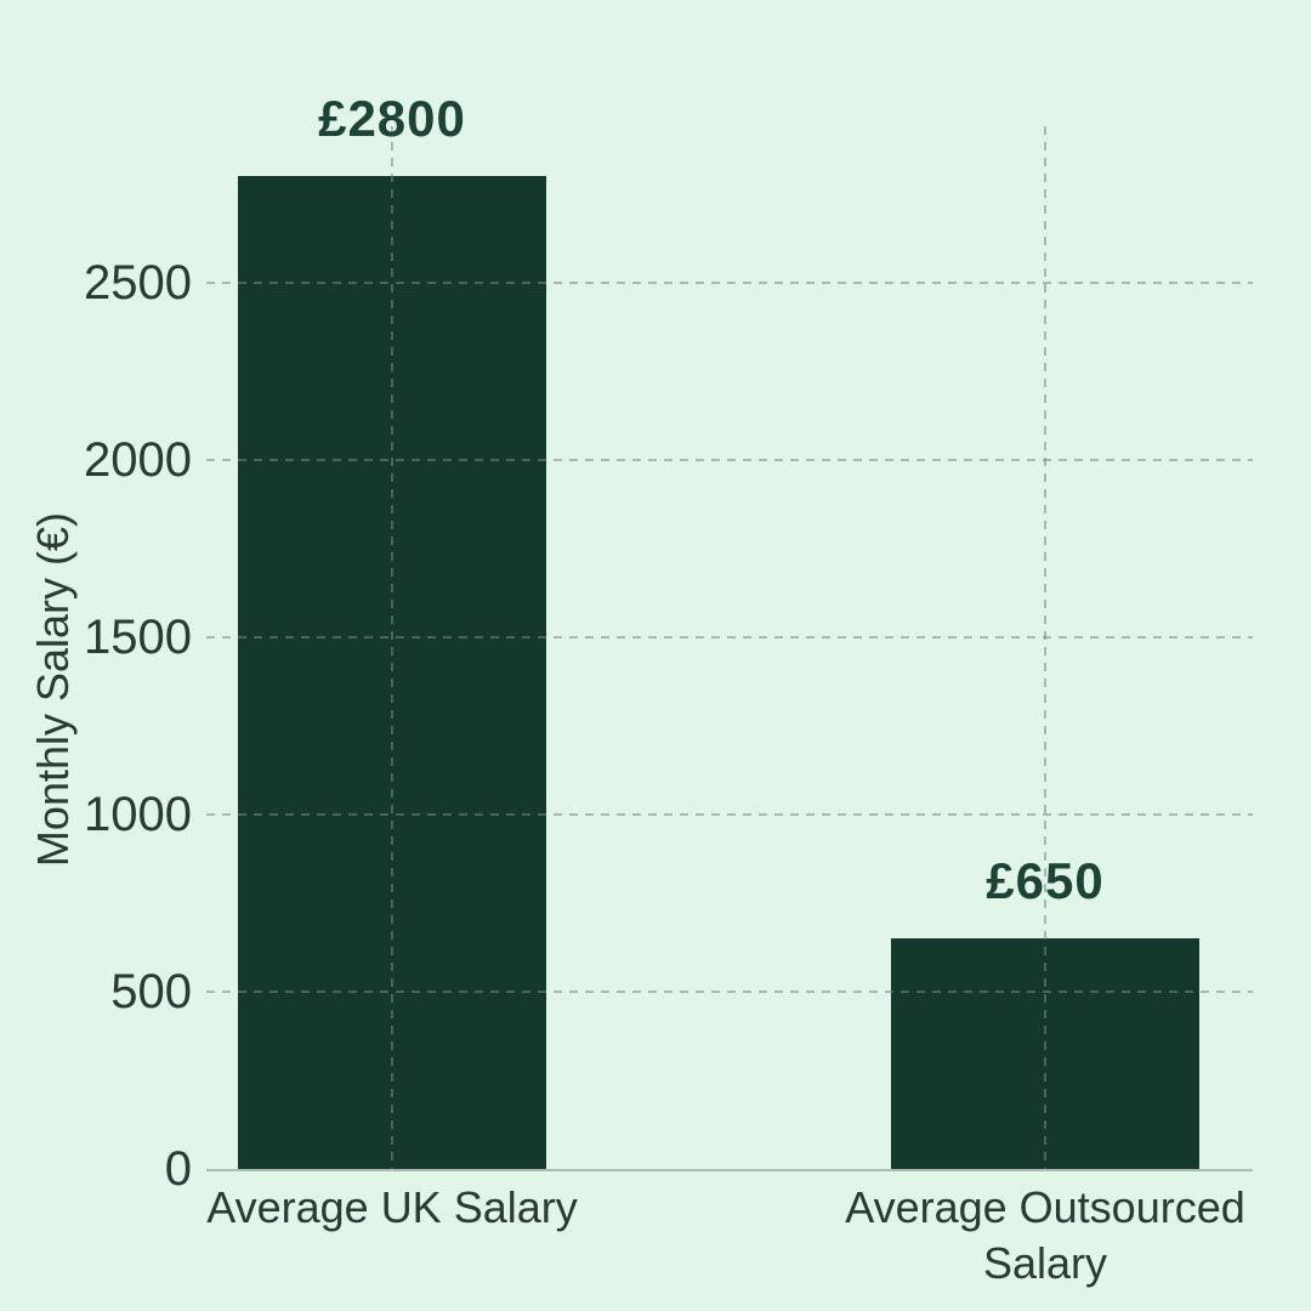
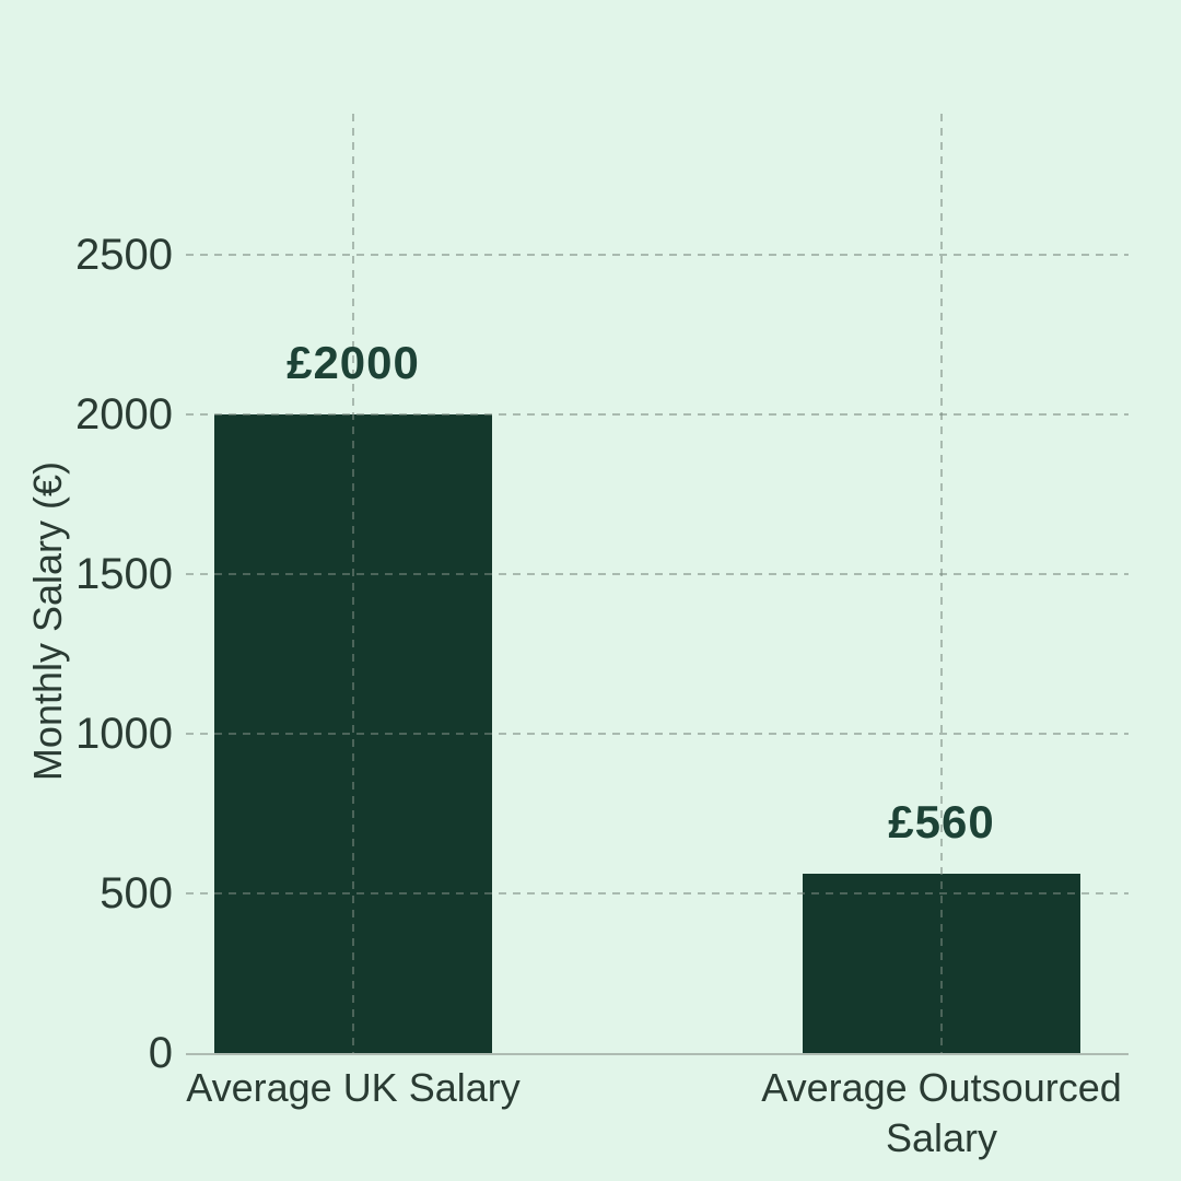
Average UK Salary: £2800 -> £2000
Average Outsourced Salary: £650 -> £560
